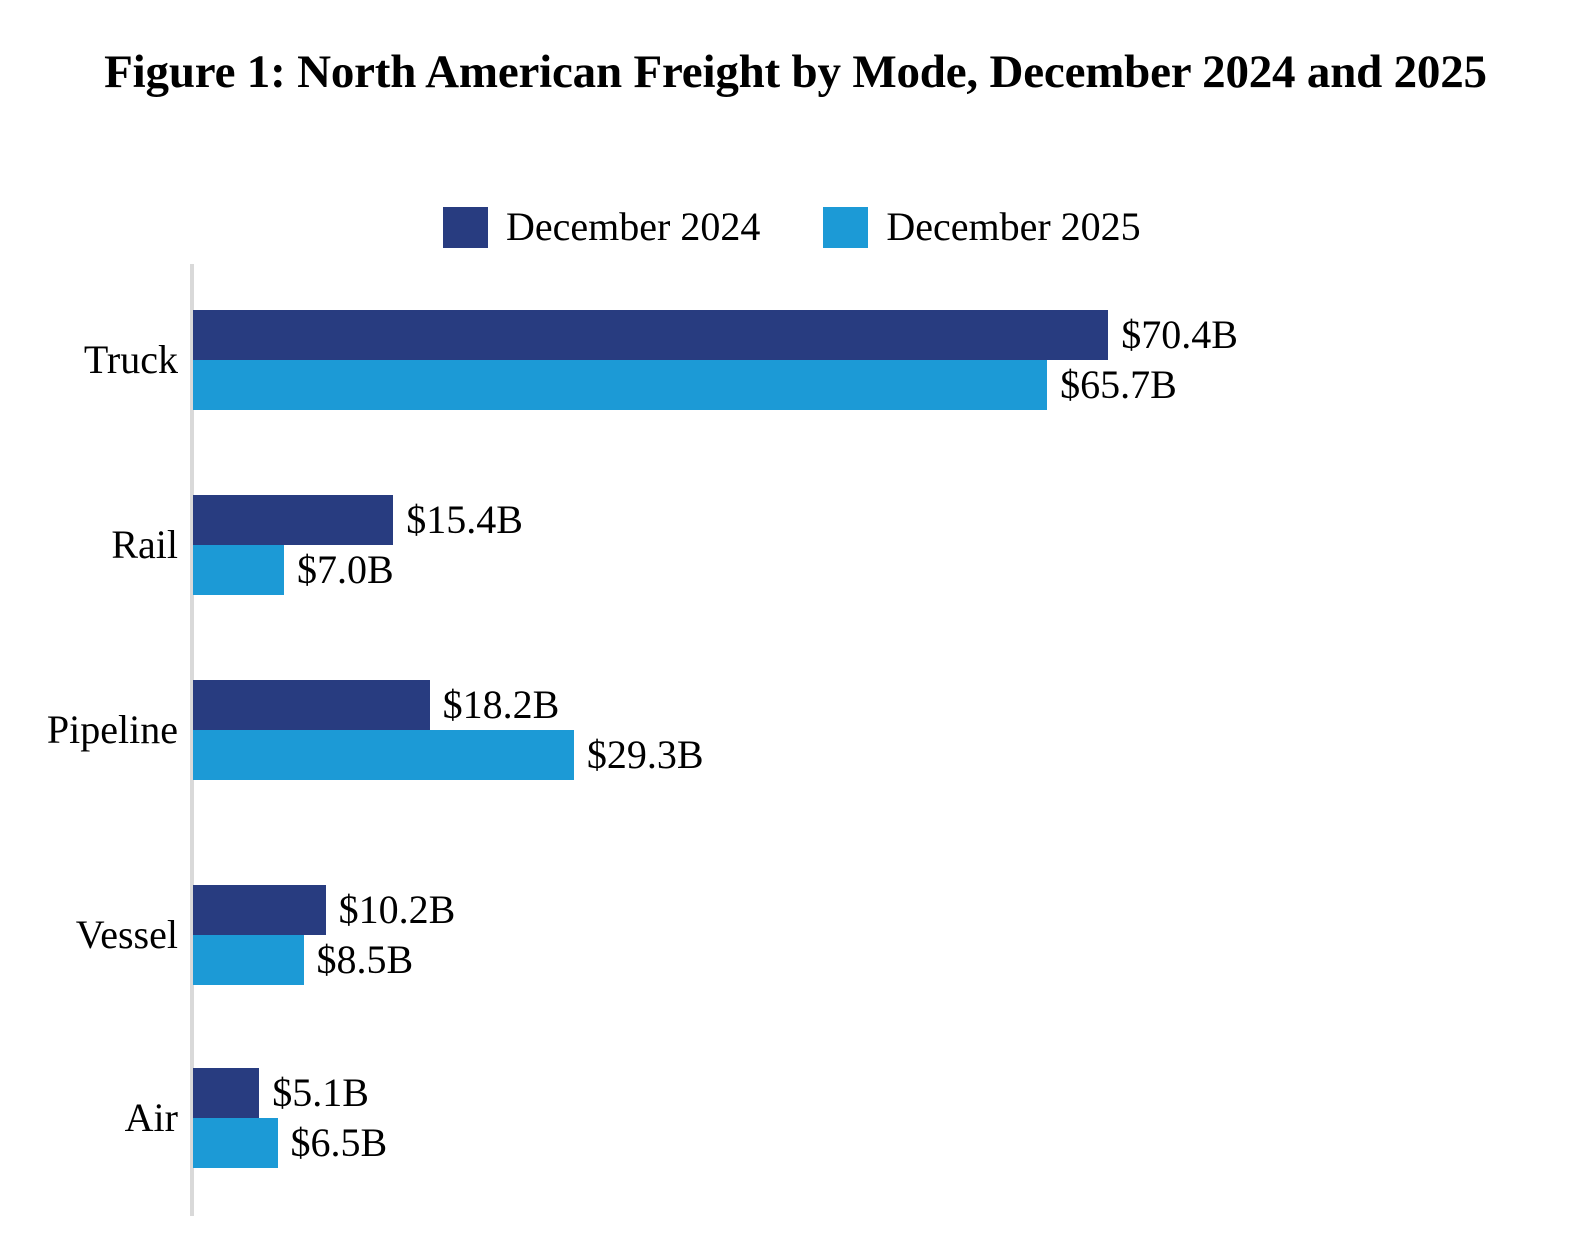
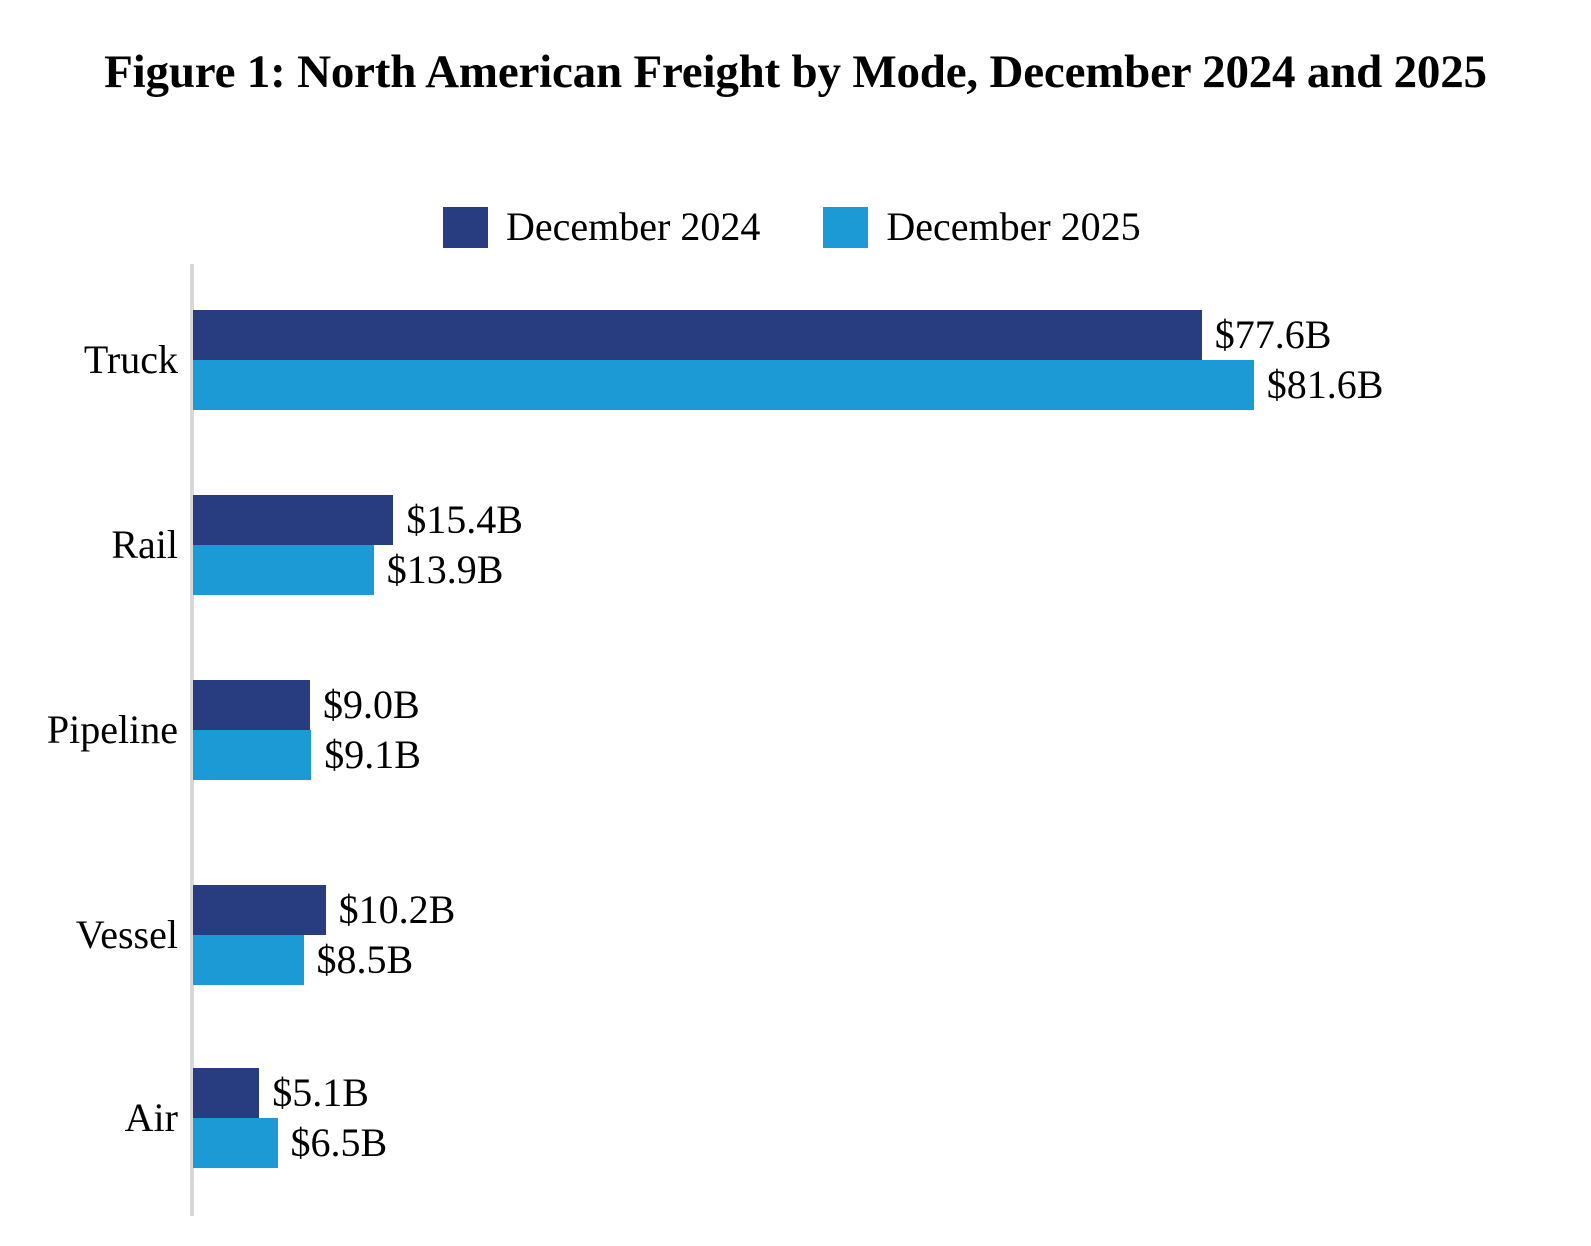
December 2024/Truck: $70.4B -> $77.6B
December 2025/Truck: $65.7B -> $81.6B
December 2025/Rail: $7.0B -> $13.9B
December 2024/Pipeline: $18.2B -> $9.0B
December 2025/Pipeline: $29.3B -> $9.1B
